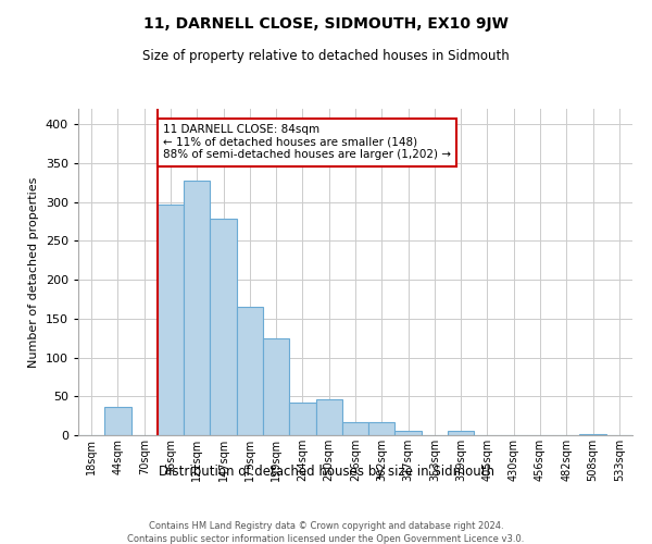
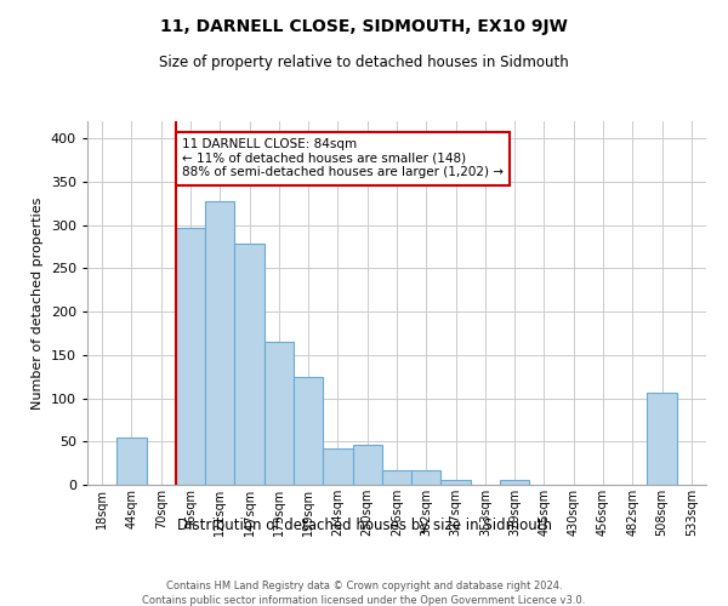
44sqm: 37 -> 54
508sqm: 2 -> 106
